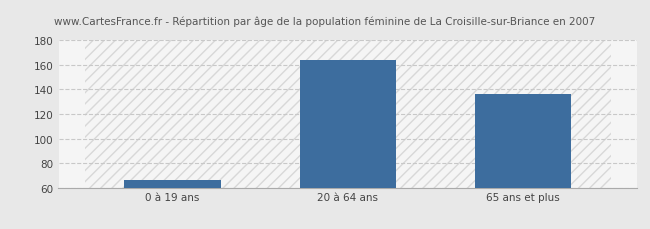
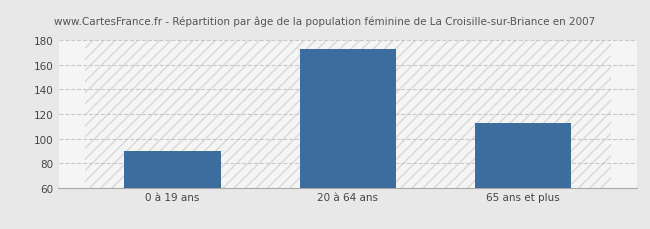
0 à 19 ans: 66 -> 90
20 à 64 ans: 164 -> 173
65 ans et plus: 136 -> 113
